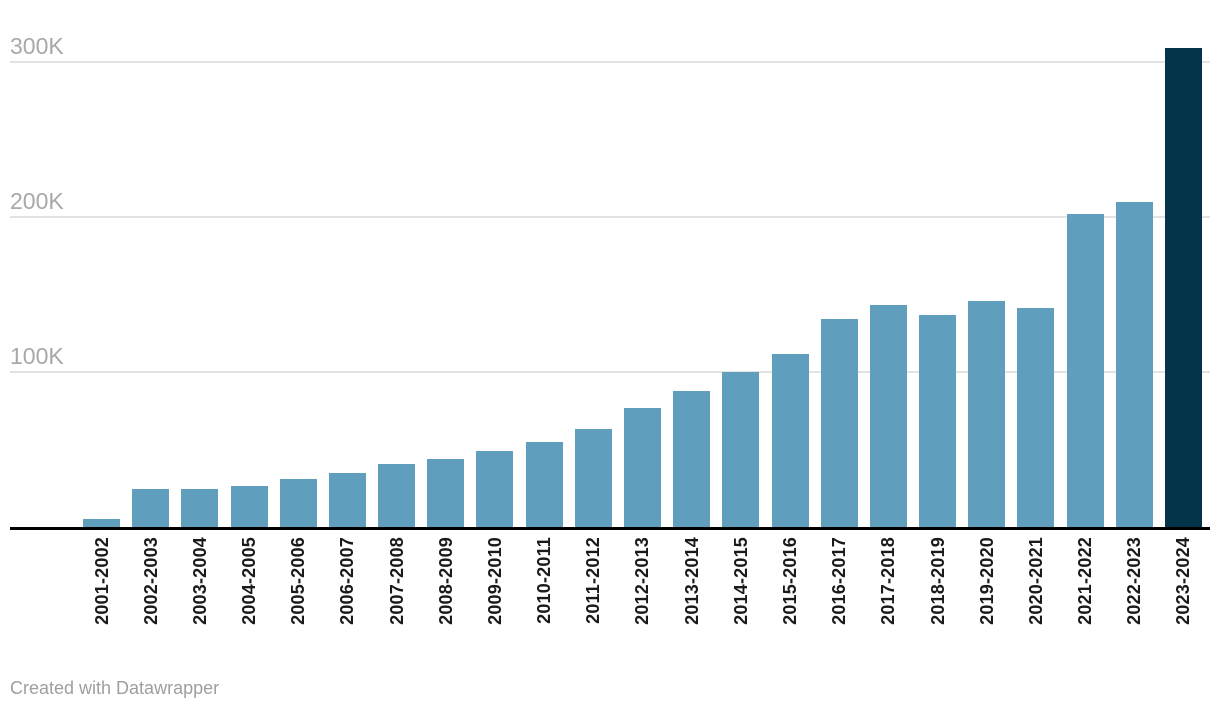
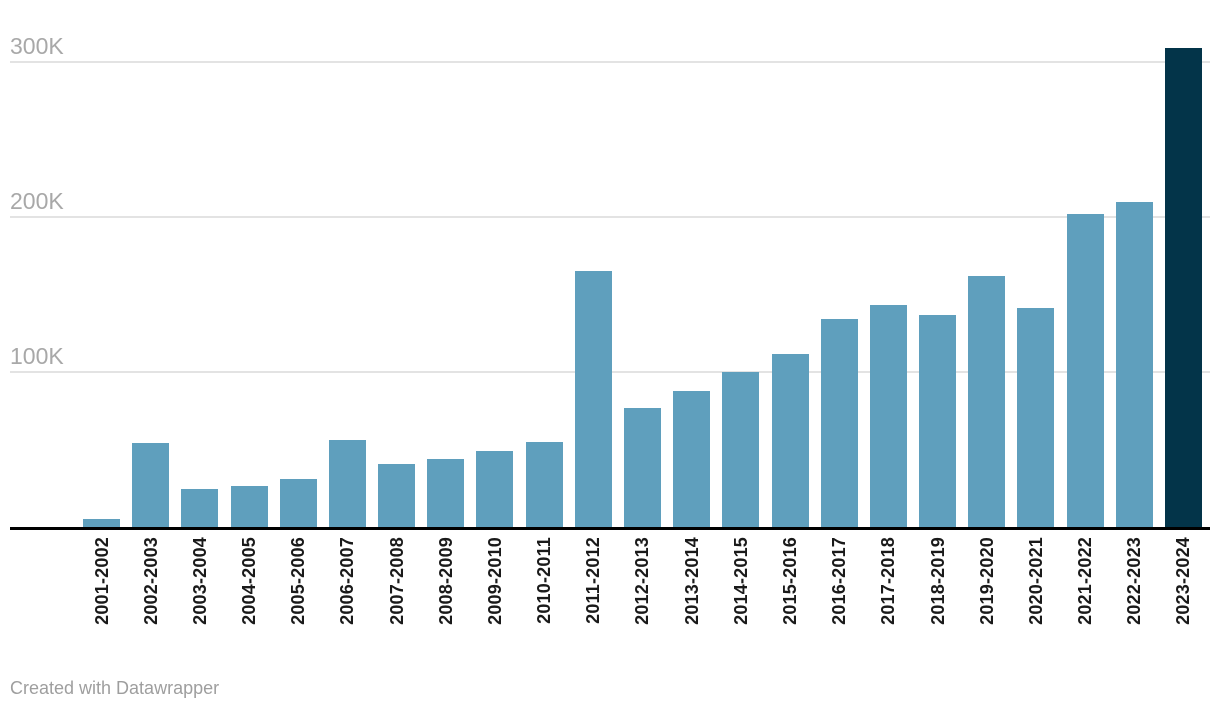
2002-2003: 24K -> 54K
2006-2007: 35K -> 56K
2011-2012: 64K -> 165K
2019-2020: 146K -> 162K
